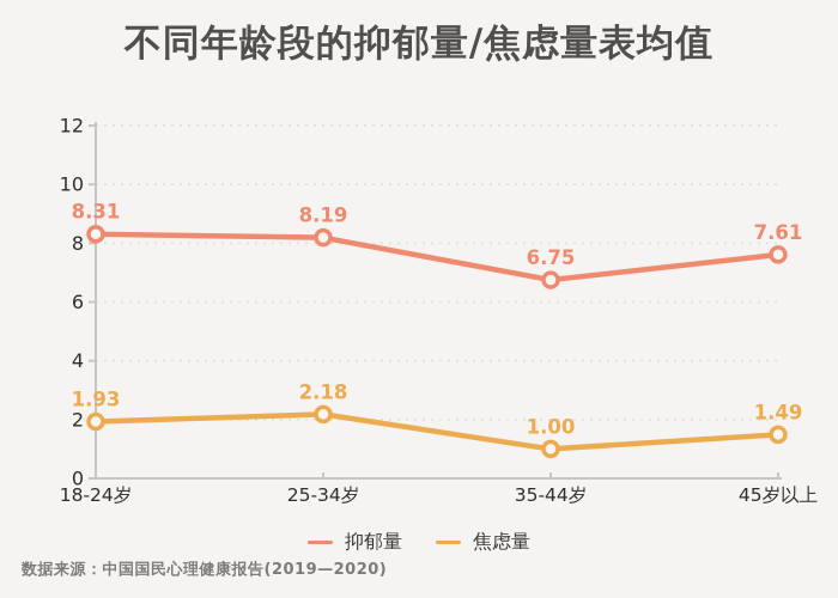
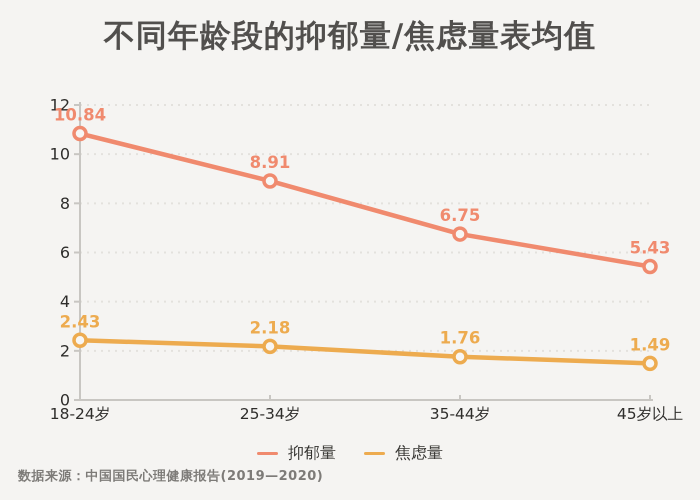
抑郁量/18-24岁: 8.31 -> 10.84
焦虑量/18-24岁: 1.93 -> 2.43
抑郁量/25-34岁: 8.19 -> 8.91
焦虑量/35-44岁: 1.00 -> 1.76
抑郁量/45岁以上: 7.61 -> 5.43
